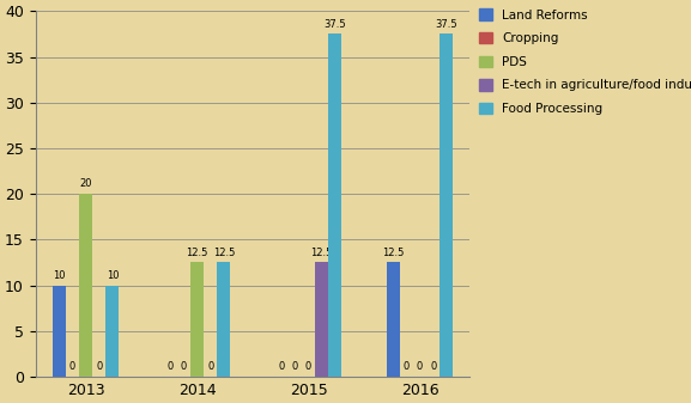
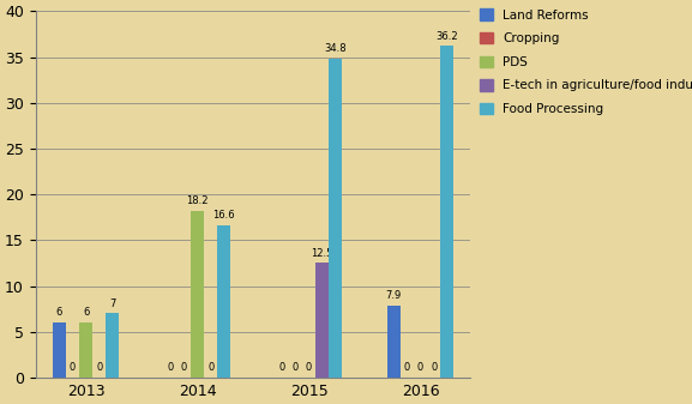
Land Reforms/2013: 10 -> 6
PDS/2013: 20 -> 6
Food Processing/2013: 10 -> 7
PDS/2014: 12.5 -> 18.2
Food Processing/2014: 12.5 -> 16.6
Food Processing/2015: 37.5 -> 34.8
Land Reforms/2016: 12.5 -> 7.9
Food Processing/2016: 37.5 -> 36.2
